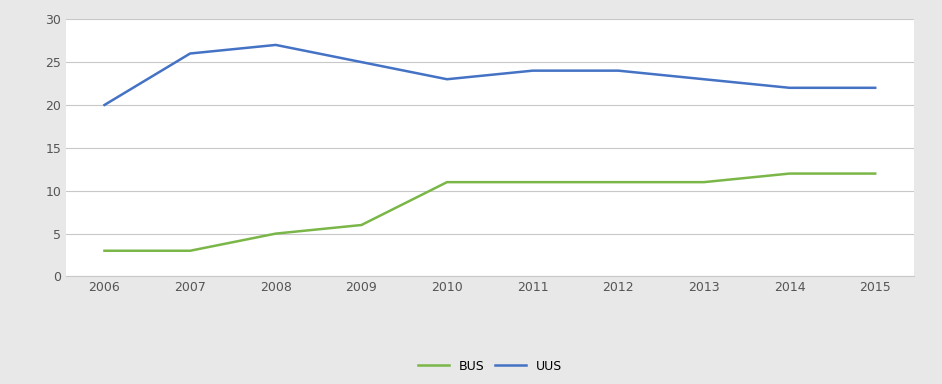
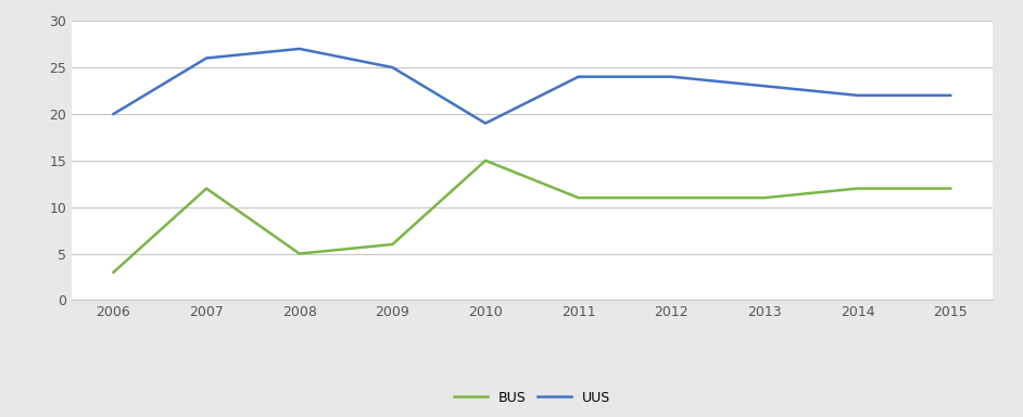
BUS/2007: 3 -> 12
BUS/2010: 11 -> 15
UUS/2010: 23 -> 19
